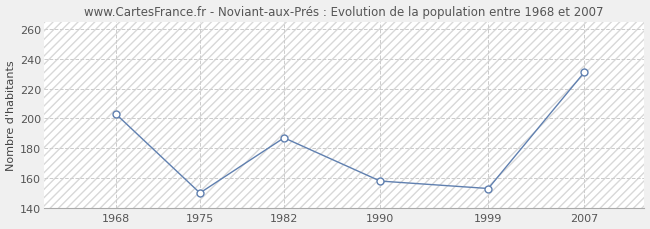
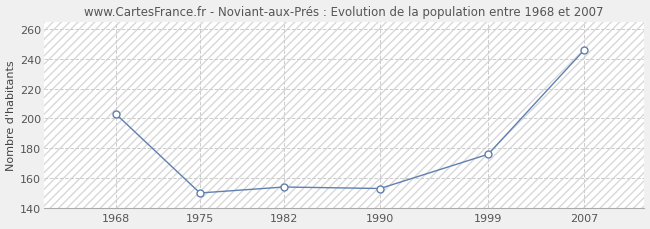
1982: 187 -> 154
1990: 158 -> 153
1999: 153 -> 176
2007: 231 -> 246
